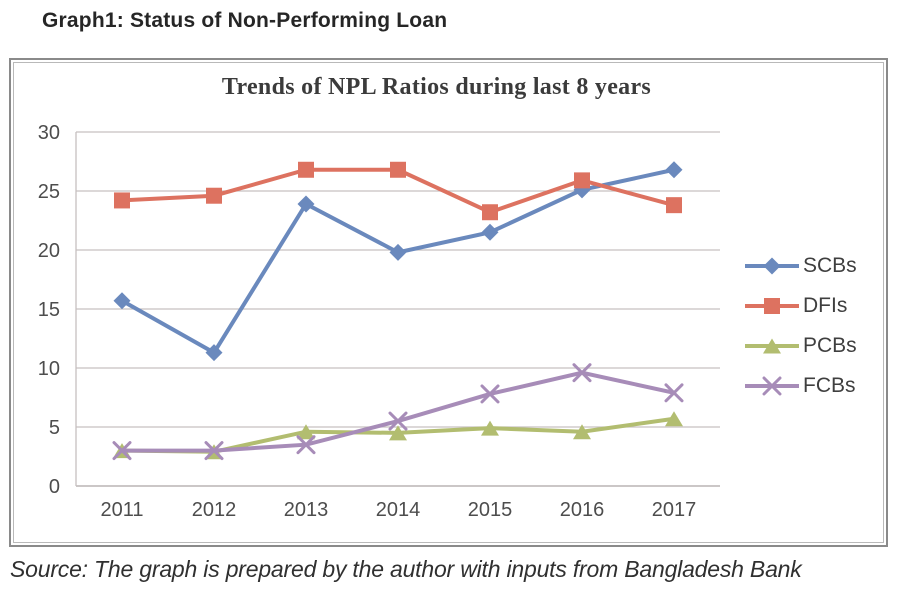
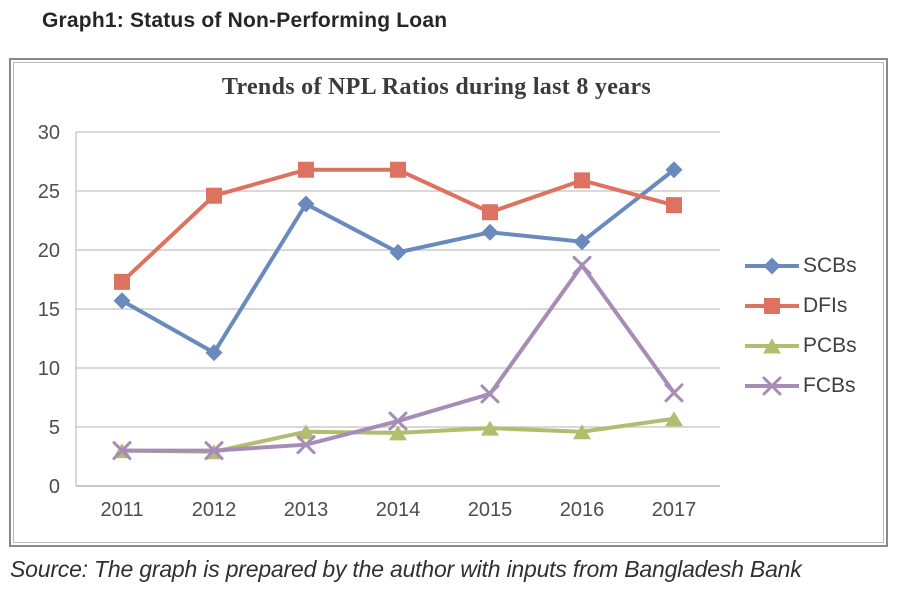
DFIs/2011: 24.2 -> 17.3
SCBs/2016: 25.1 -> 20.7
FCBs/2016: 9.6 -> 18.7
